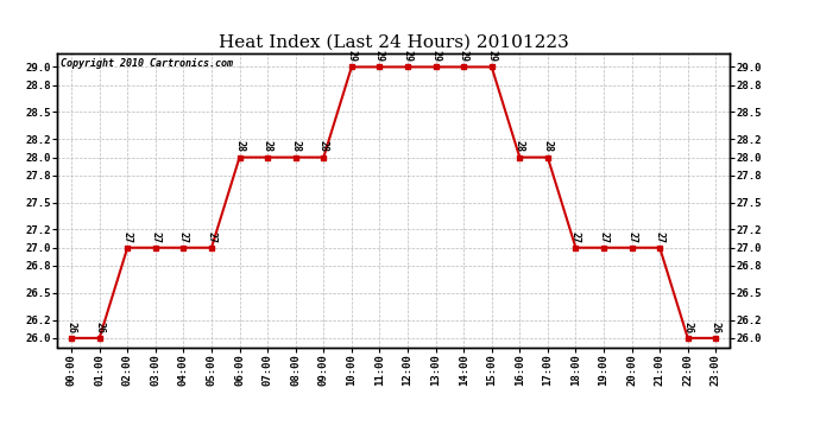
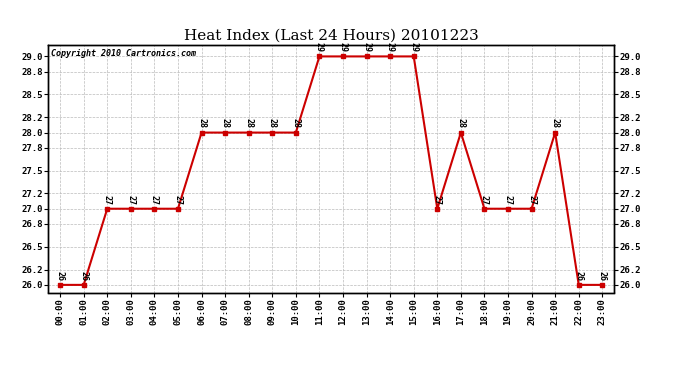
10:00: 29 -> 28
16:00: 28 -> 27
21:00: 27 -> 28
